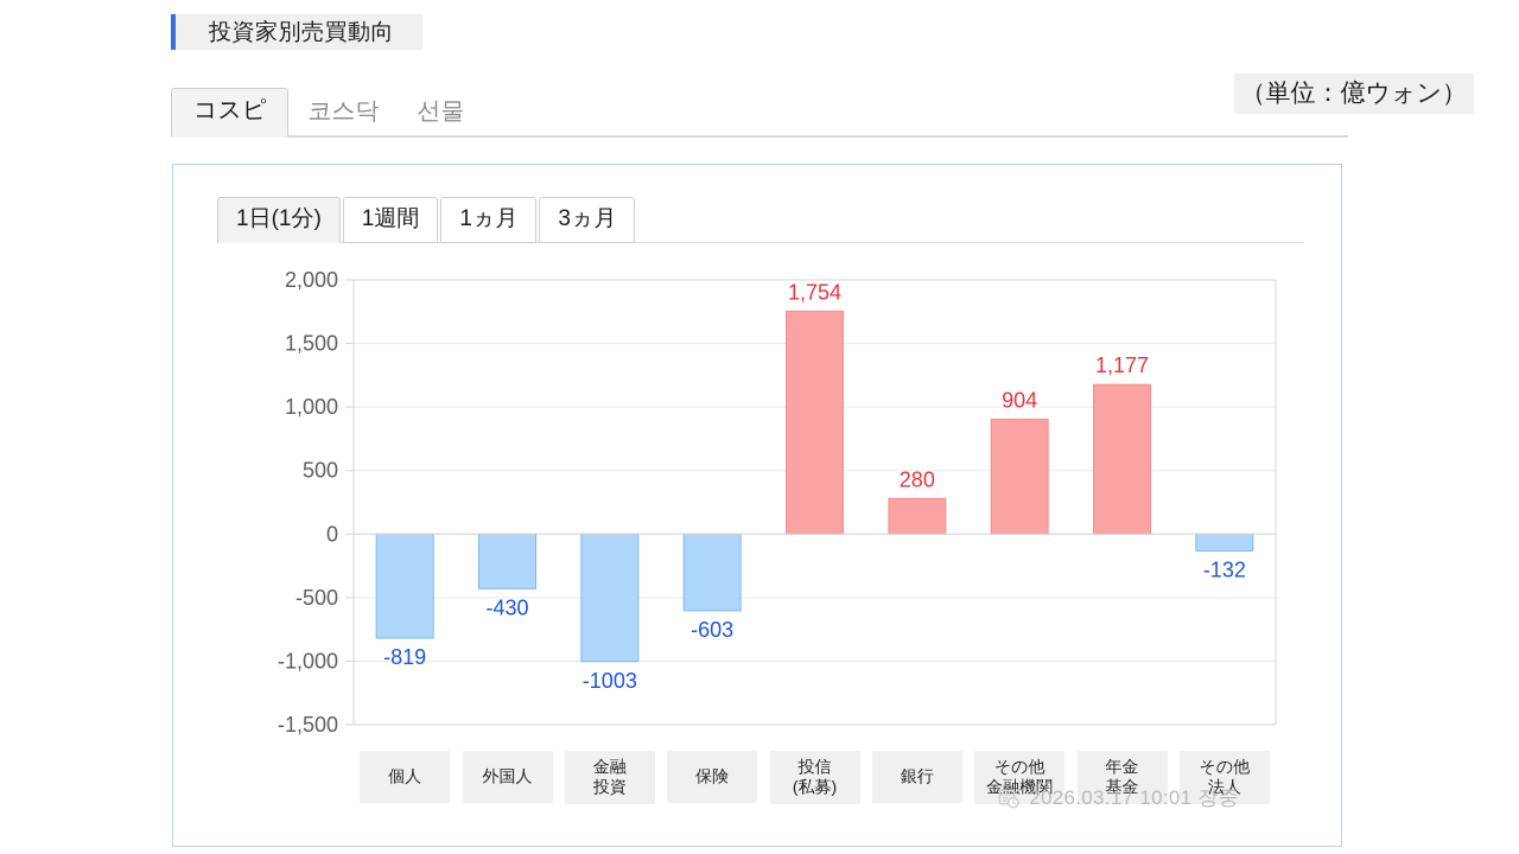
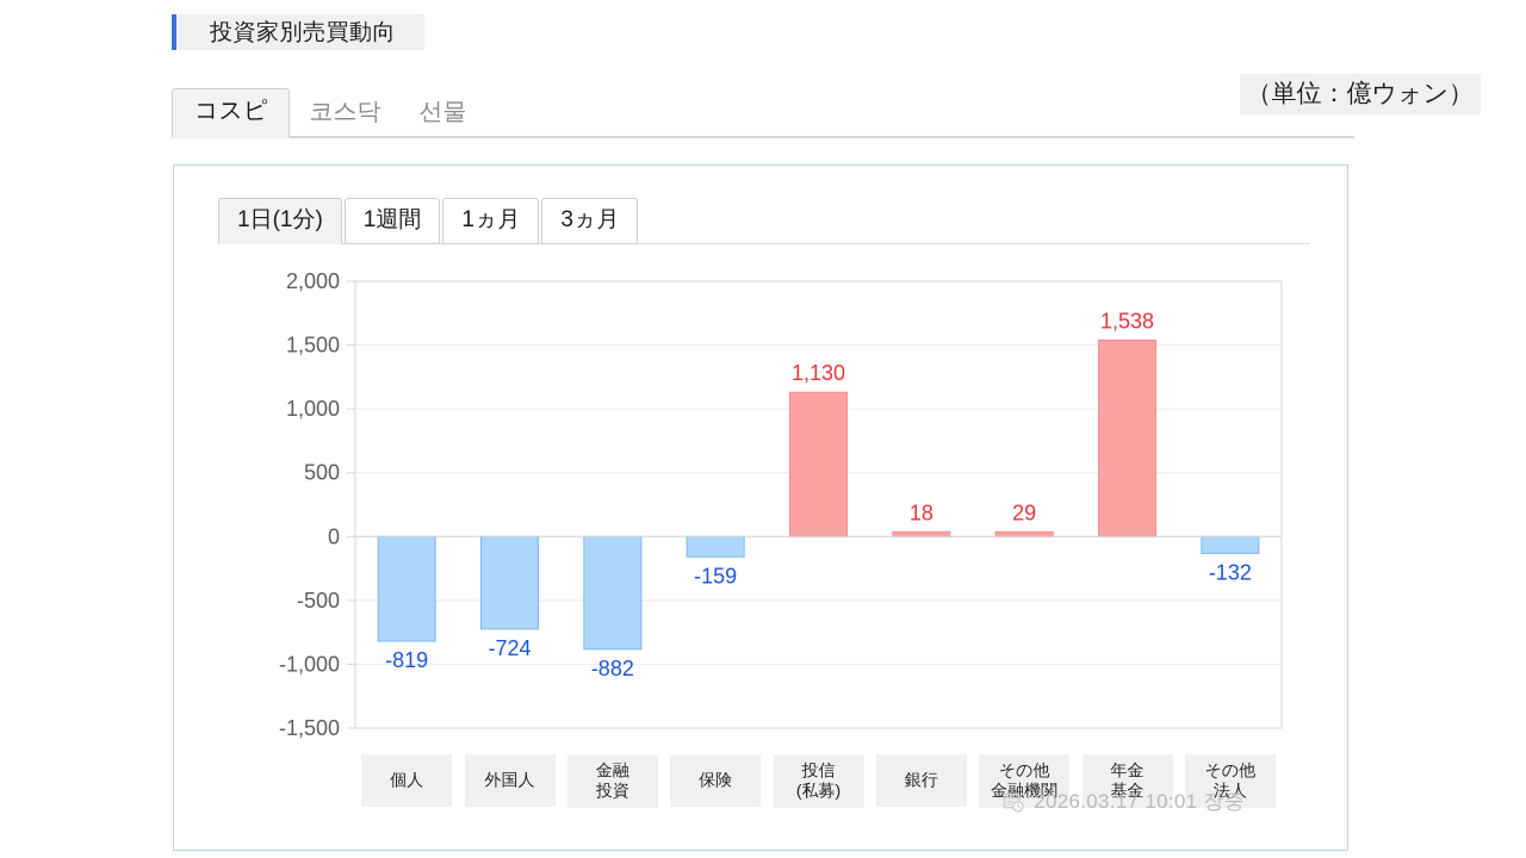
外国人: -430 -> -724
金融投資: -1003 -> -882
保険: -603 -> -159
投信 (私募): 1,754 -> 1,130
銀行: 280 -> 18
その他 金融機関: 904 -> 29
年金 基金: 1,177 -> 1,538
